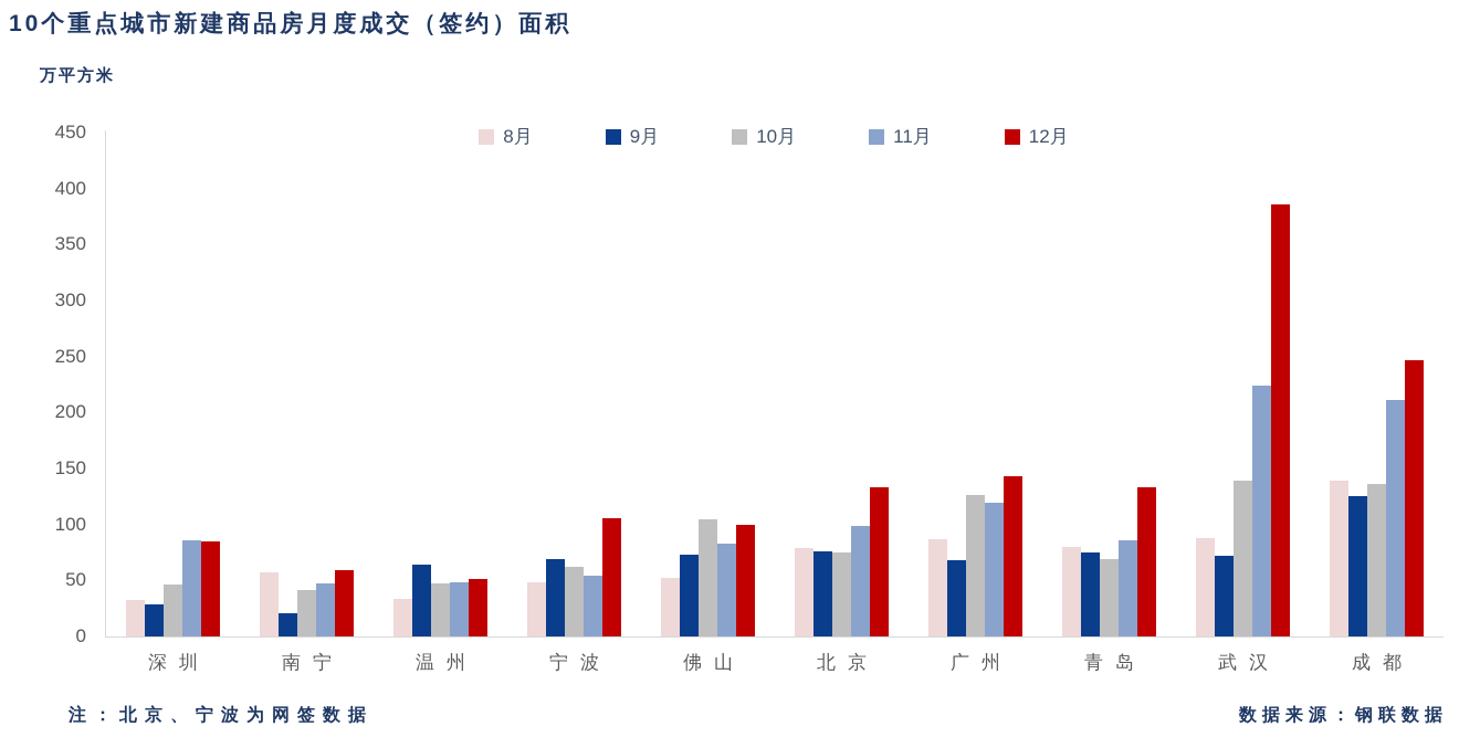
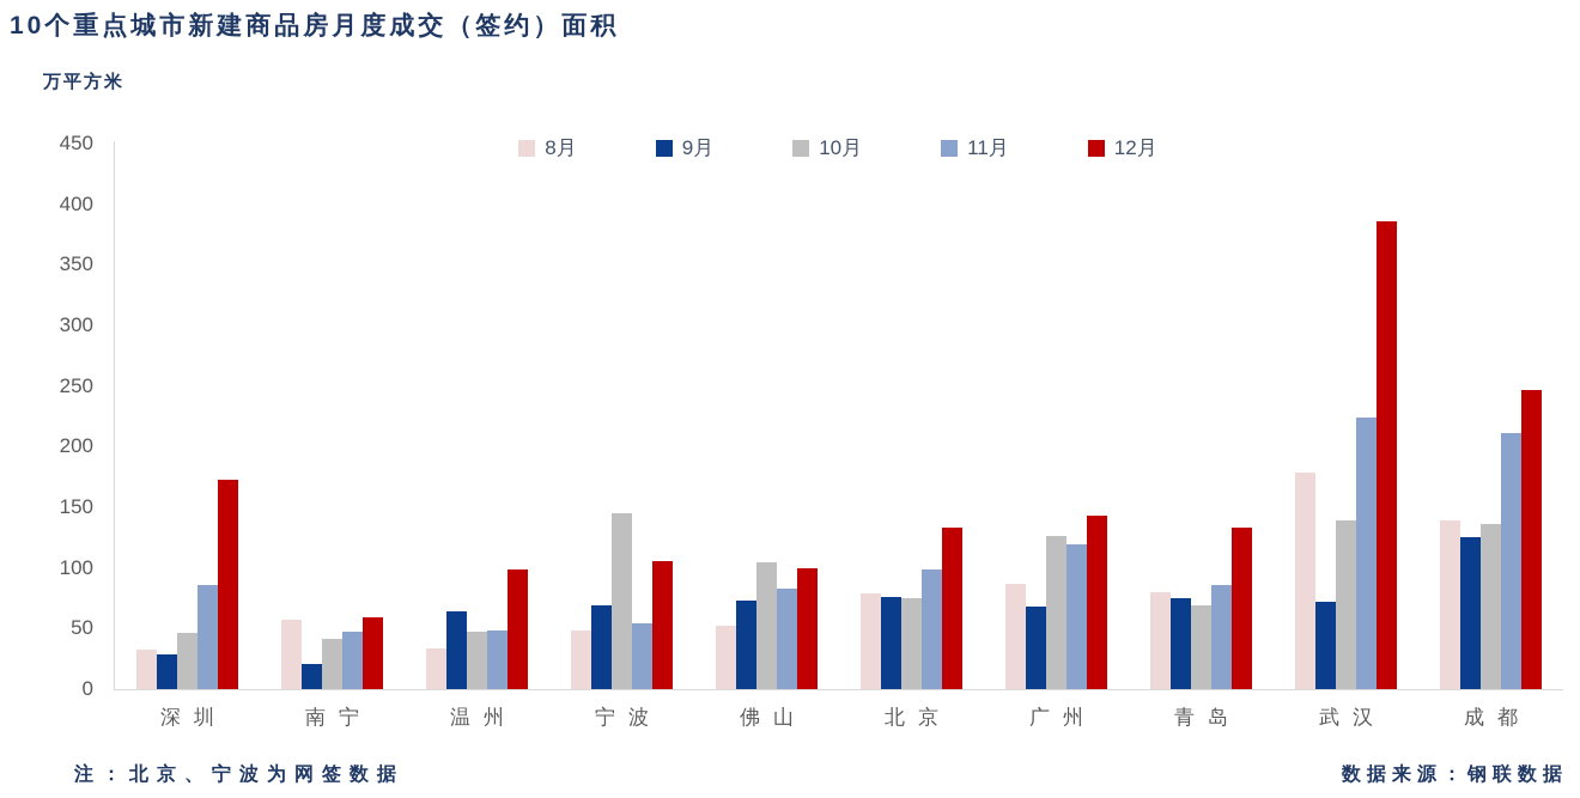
12月/深圳: 85 -> 173
12月/温州: 51 -> 99
10月/宁波: 62 -> 145
8月/武汉: 88 -> 179
